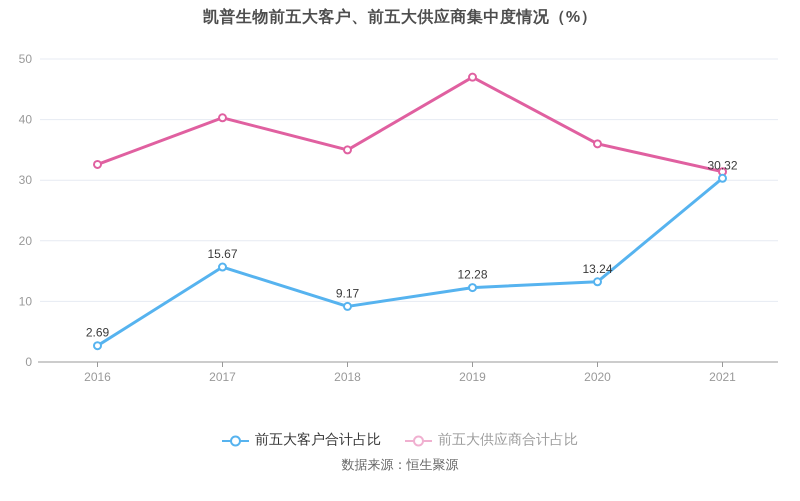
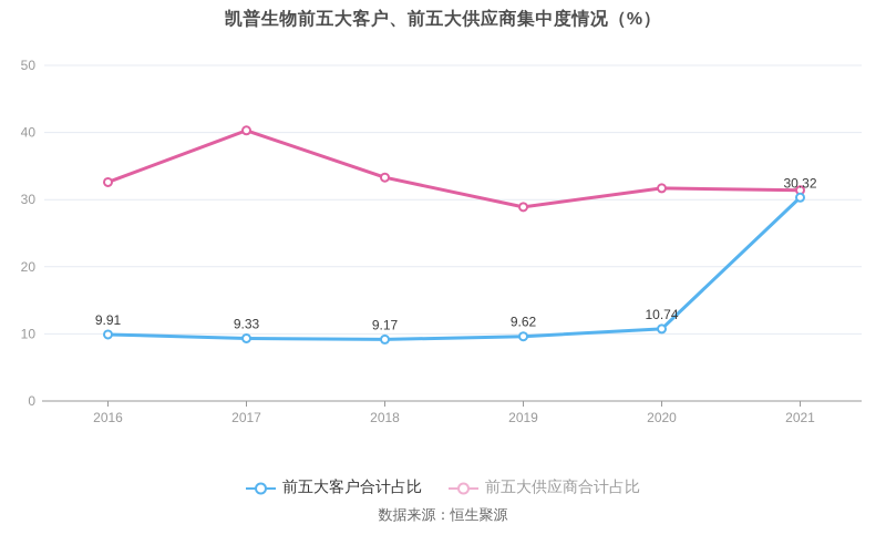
前五大客户合计占比/2016: 2.69 -> 9.91
前五大客户合计占比/2017: 15.67 -> 9.33
前五大供应商合计占比/2018: 35 -> 33
前五大客户合计占比/2019: 12.28 -> 9.62
前五大供应商合计占比/2019: 47 -> 29
前五大客户合计占比/2020: 13.24 -> 10.74
前五大供应商合计占比/2020: 36 -> 32
